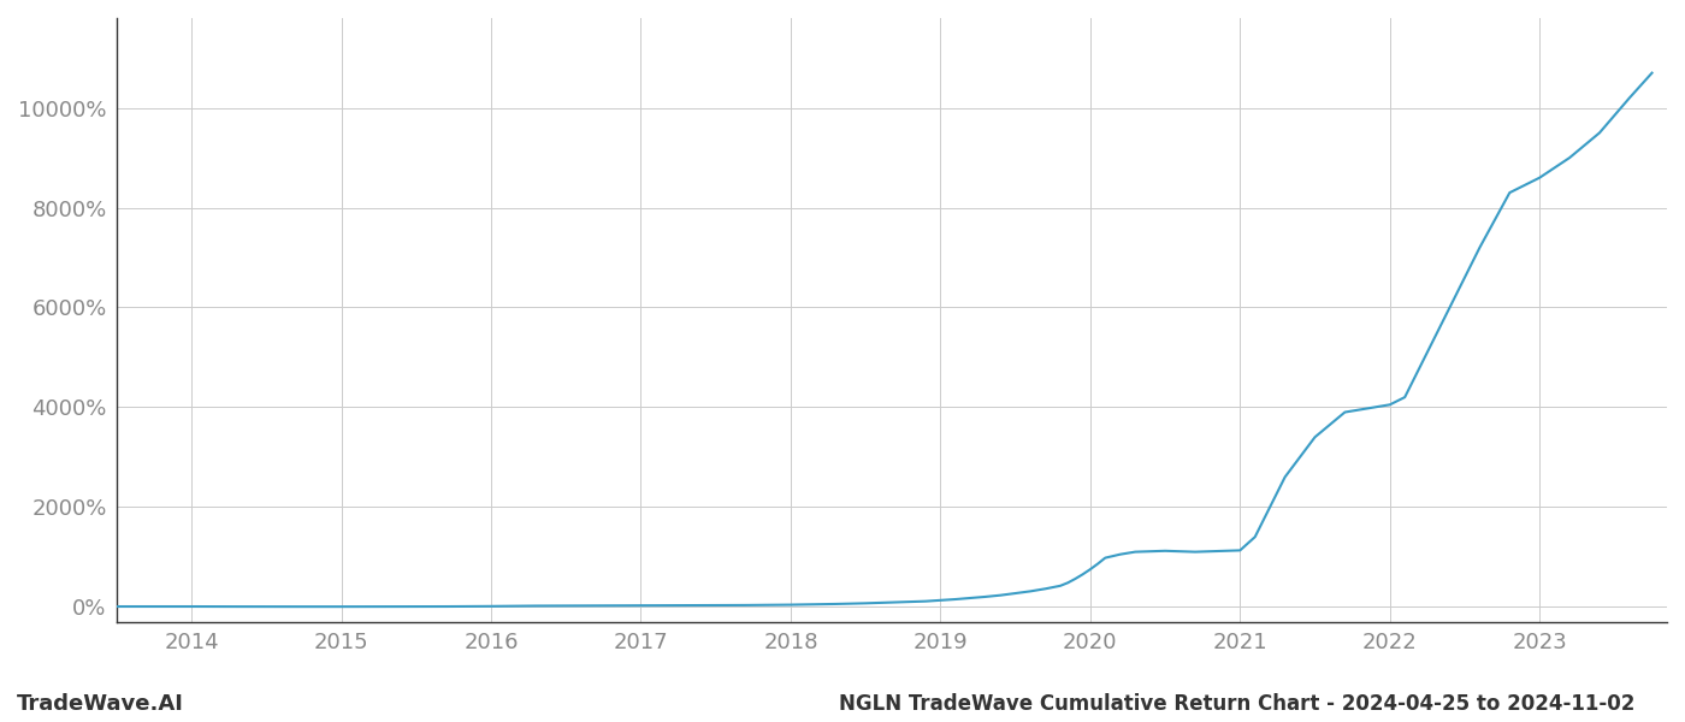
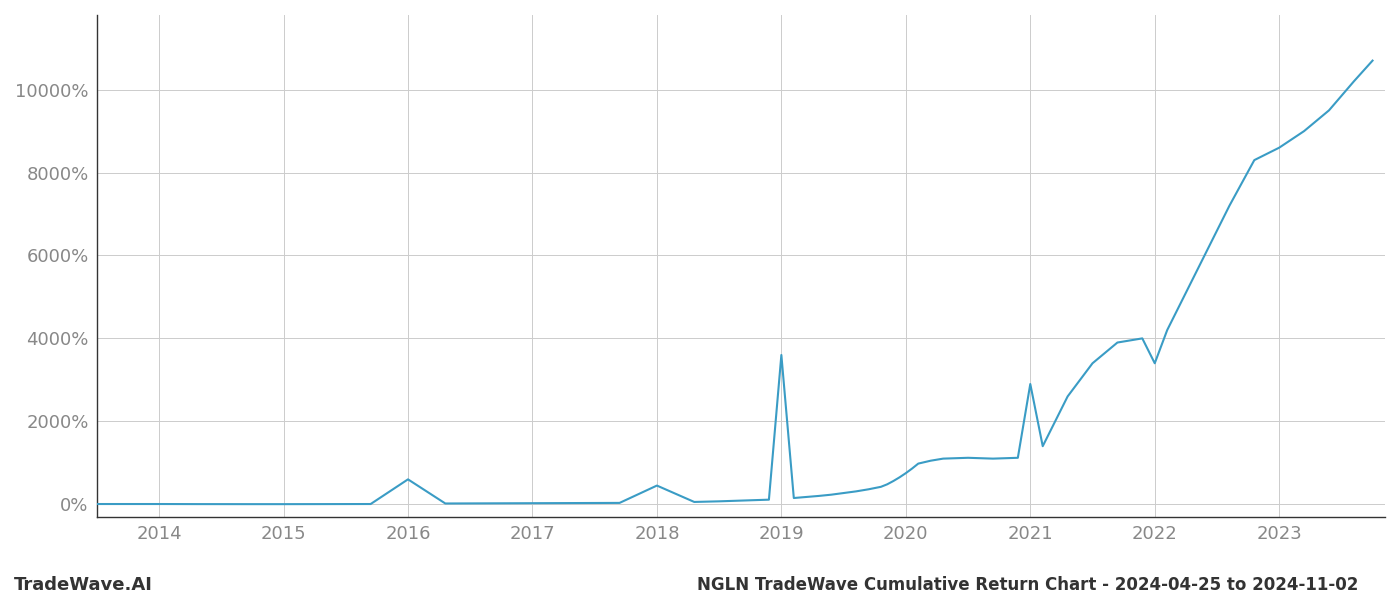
2016: 10% -> 600%
2018: 40% -> 450%
2019: 130% -> 3600%
2021: 1130% -> 2900%
2022: 4050% -> 3400%
